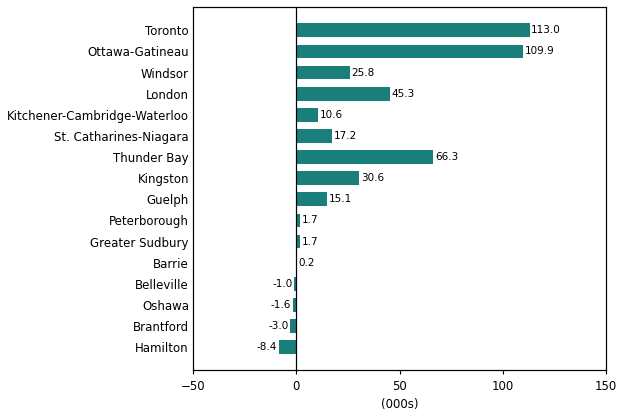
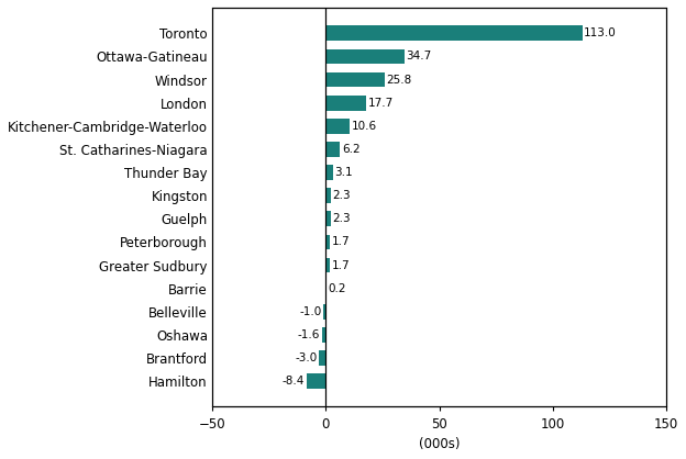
Ottawa-Gatineau: 109.9 -> 34.7
London: 45.3 -> 17.7
St. Catharines-Niagara: 17.2 -> 6.2
Thunder Bay: 66.3 -> 3.1
Kingston: 30.6 -> 2.3
Guelph: 15.1 -> 2.3
